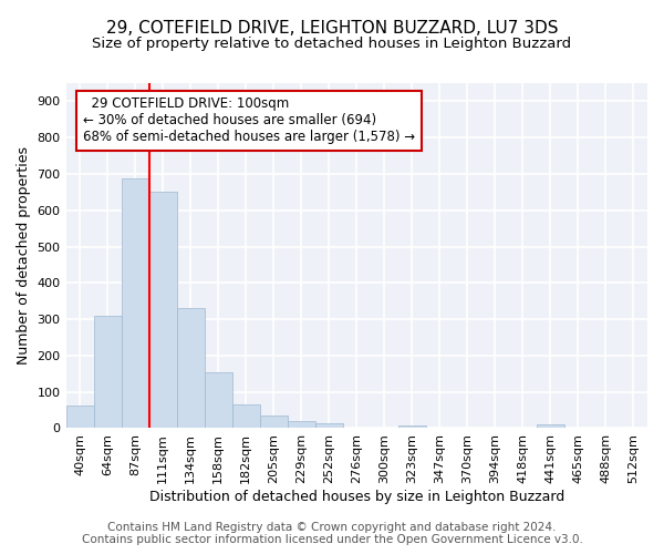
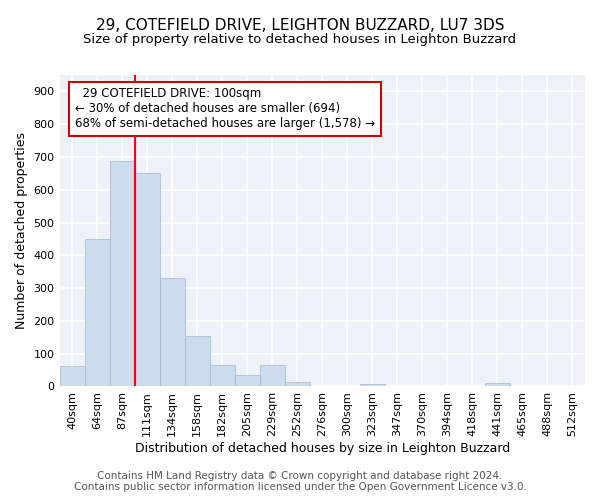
64sqm: 310 -> 450
229sqm: 20 -> 65
